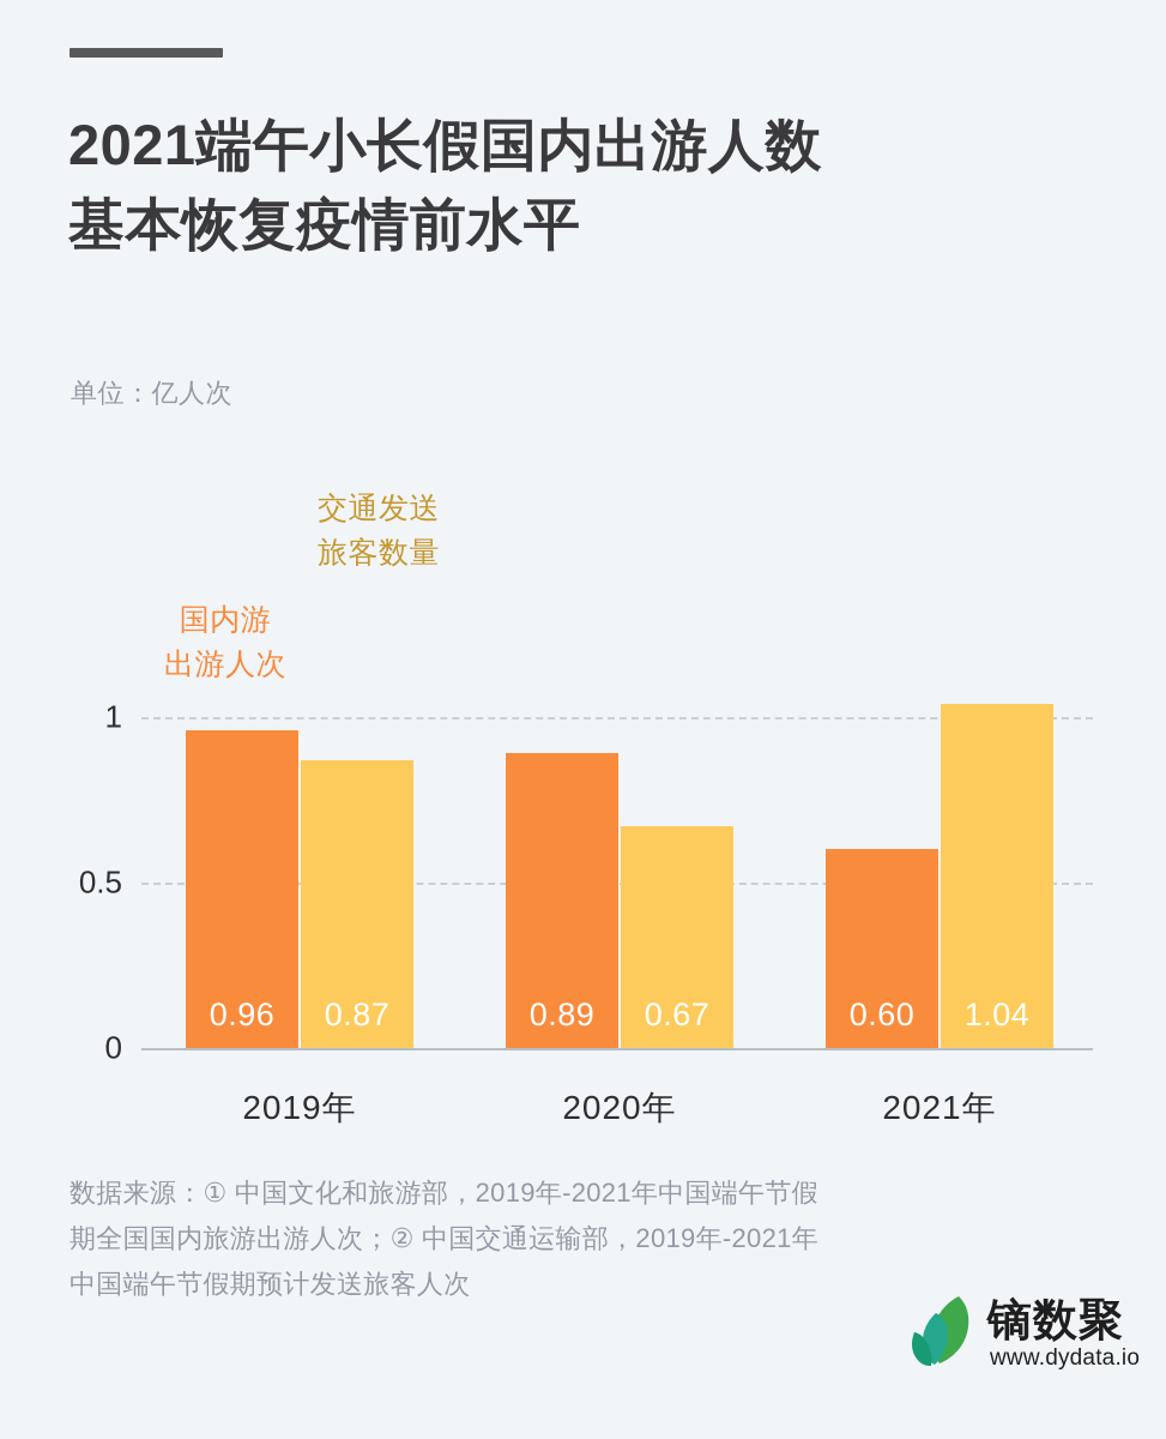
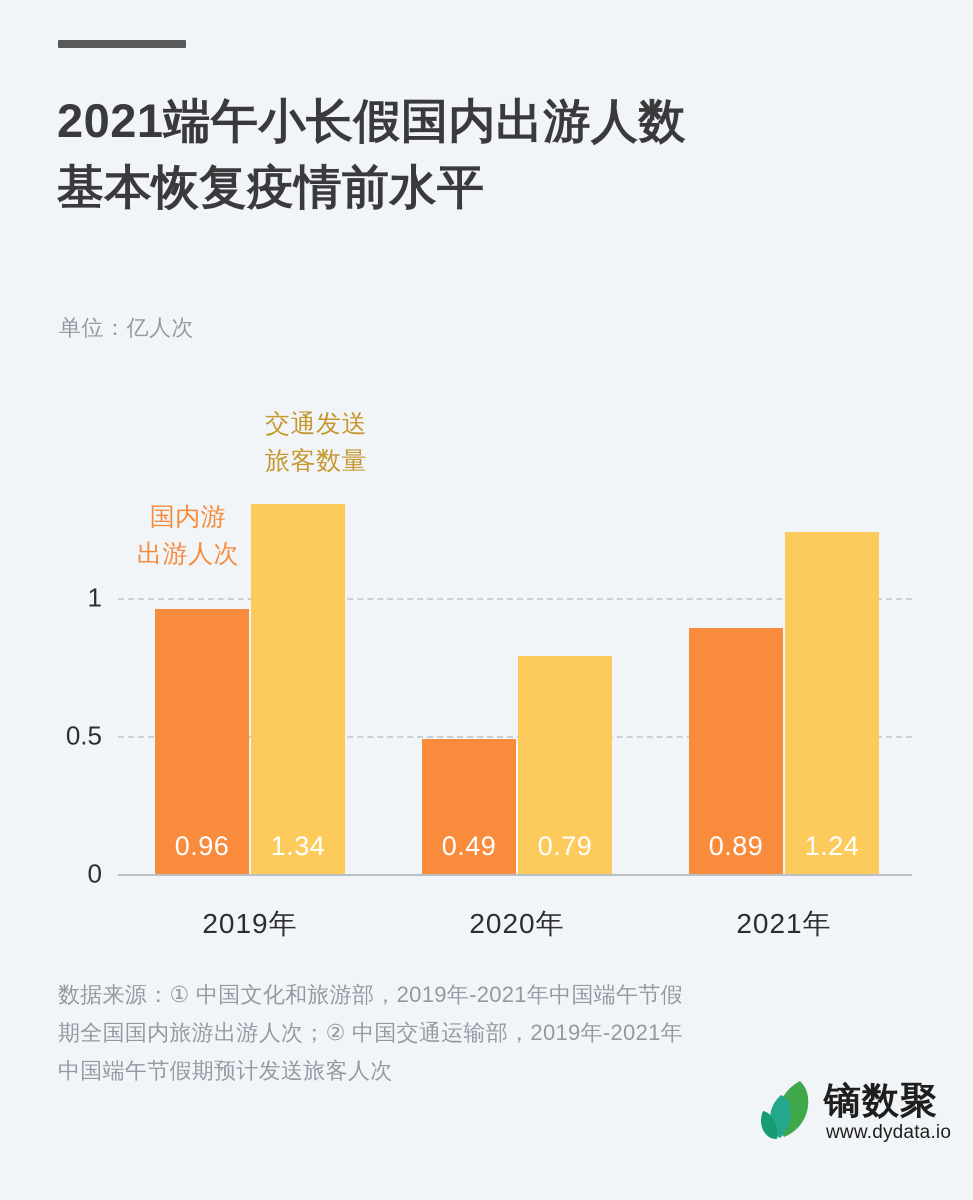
交通发送 旅客数量/2019年: 0.87 -> 1.34
国内游 出游人次/2020年: 0.89 -> 0.49
交通发送 旅客数量/2020年: 0.67 -> 0.79
国内游 出游人次/2021年: 0.60 -> 0.89
交通发送 旅客数量/2021年: 1.04 -> 1.24
